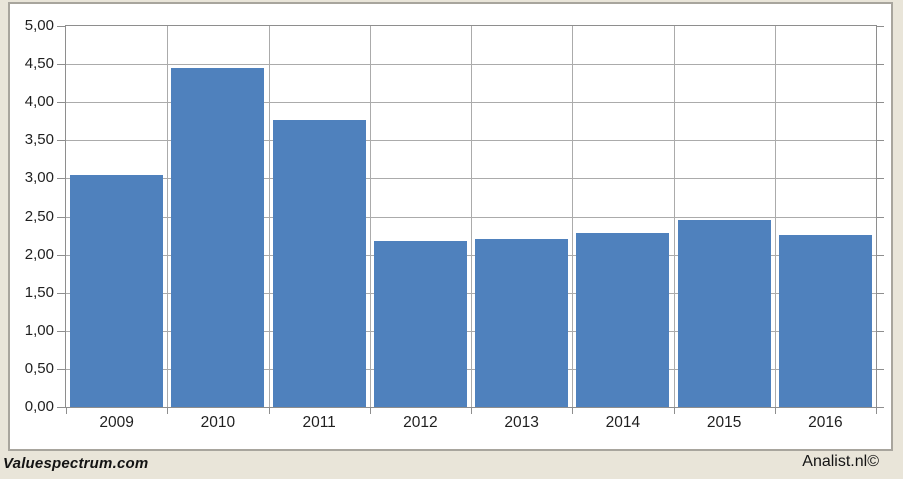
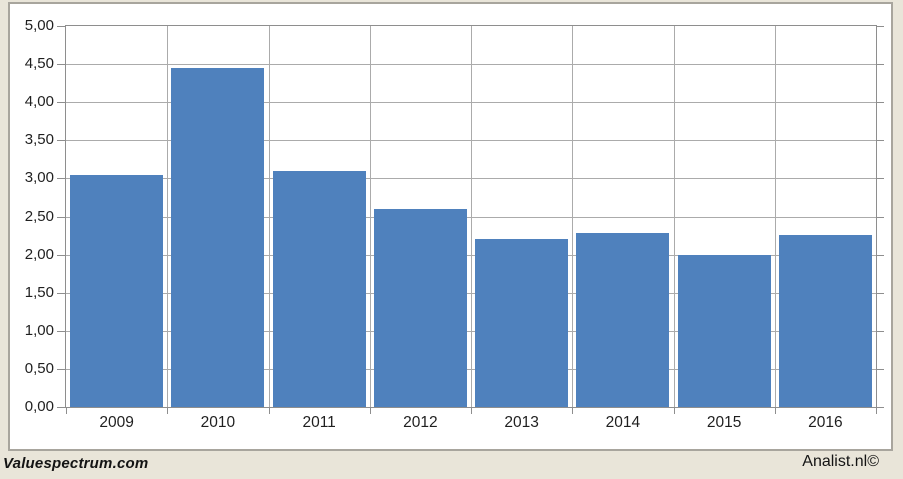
2011: 3,8 -> 3,1
2012: 2,2 -> 2,6
2015: 2,5 -> 2,0
